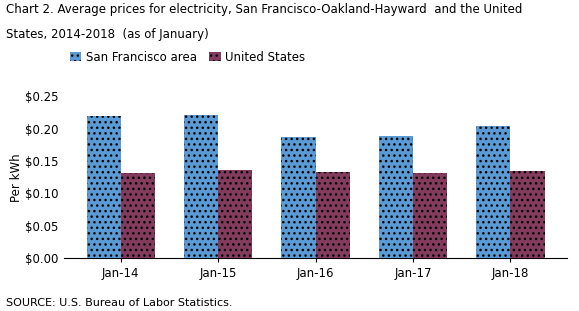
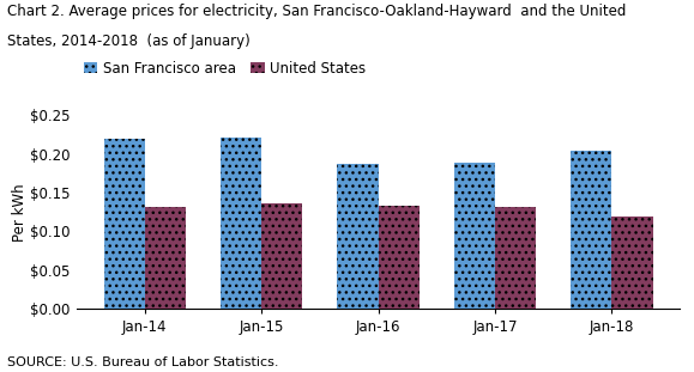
United States/Jan-18: $0.134 -> $0.120
